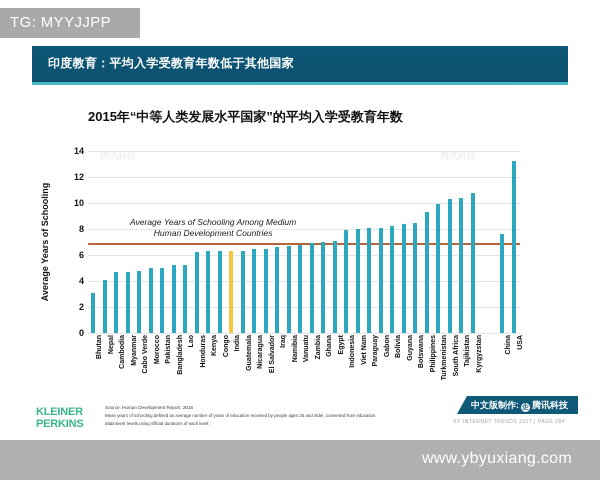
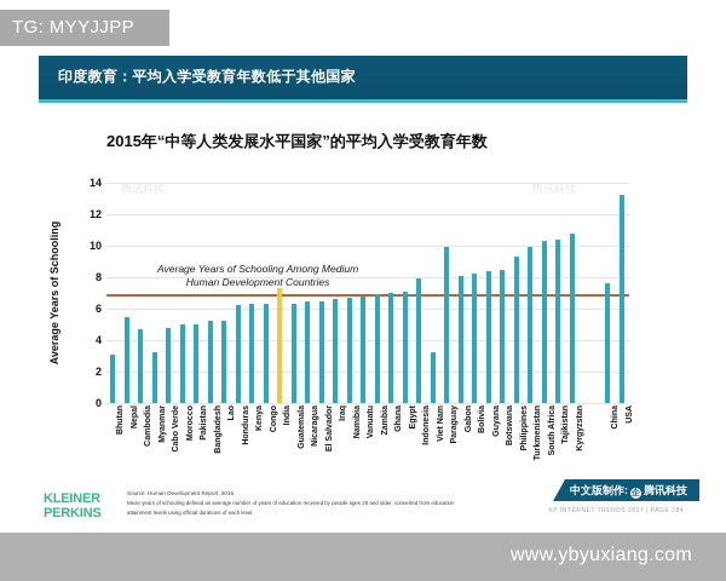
Nepal: 4.1 -> 5.5
Myanmar: 4.7 -> 3.2
India: 6.3 -> 7.3
Viet Nam: 8.0 -> 3.2
Paraguay: 8.1 -> 9.9
